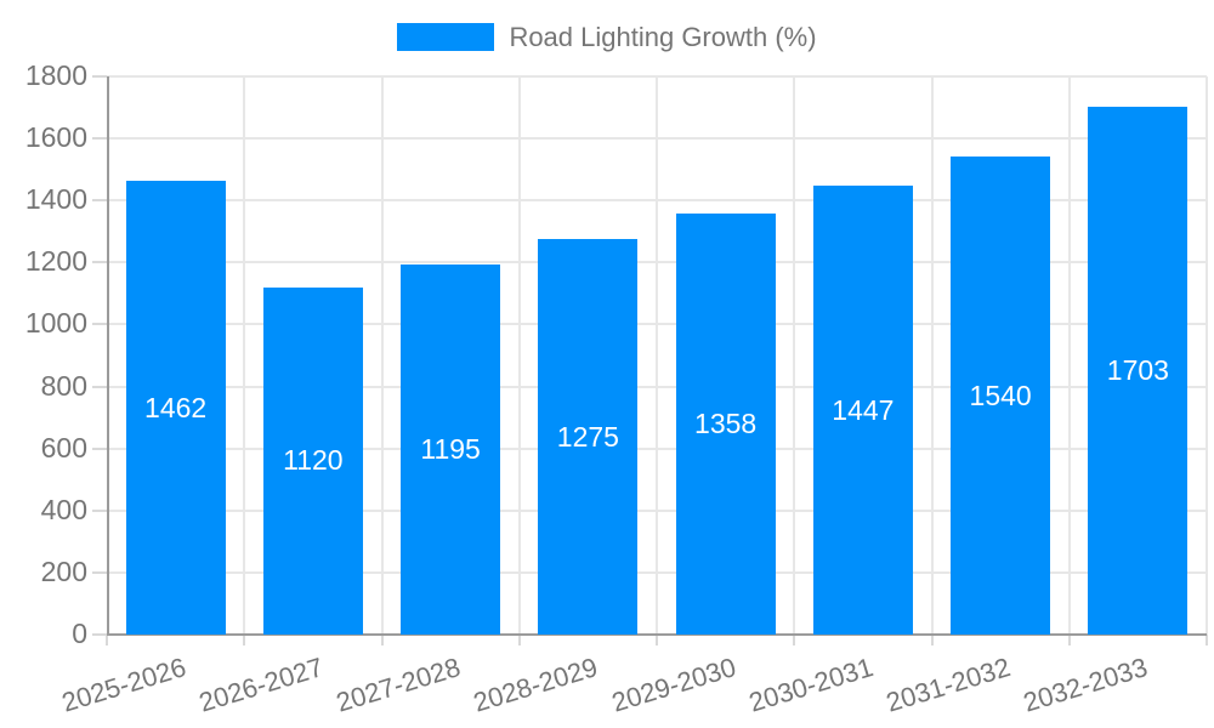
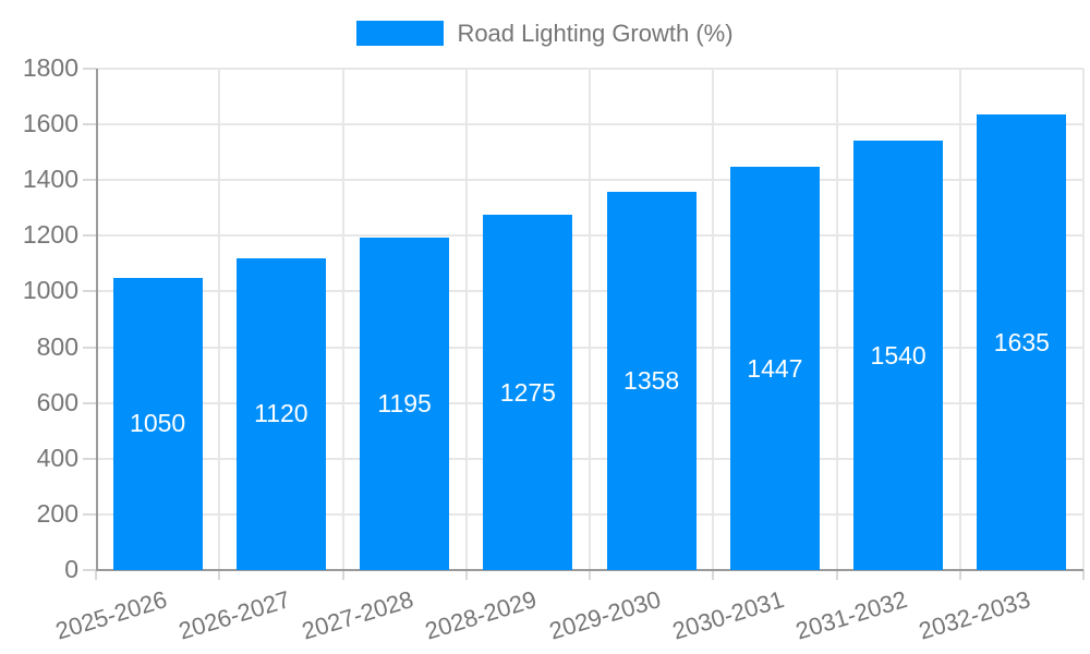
2025-2026: 1462 -> 1050
2032-2033: 1703 -> 1635
